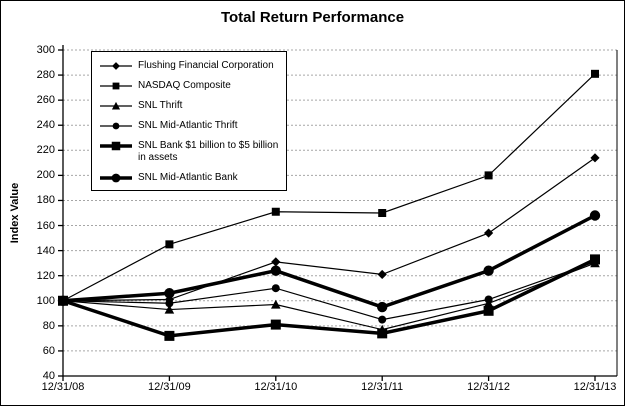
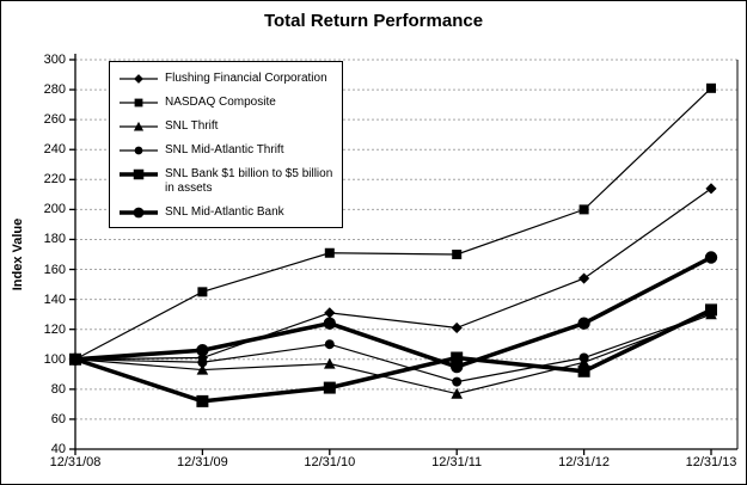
SNL Bank $1 billion to $5 billion in assets/12/31/11: 74 -> 101
